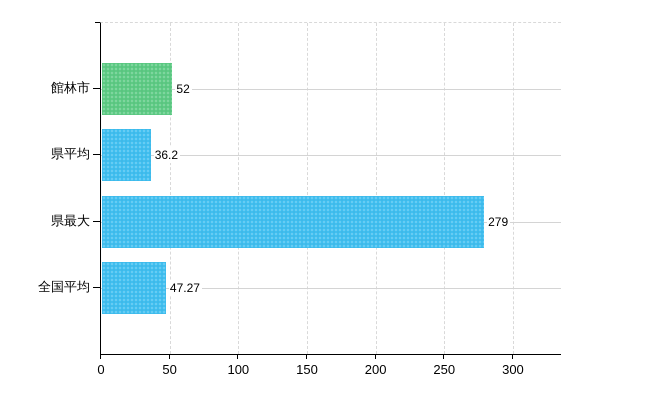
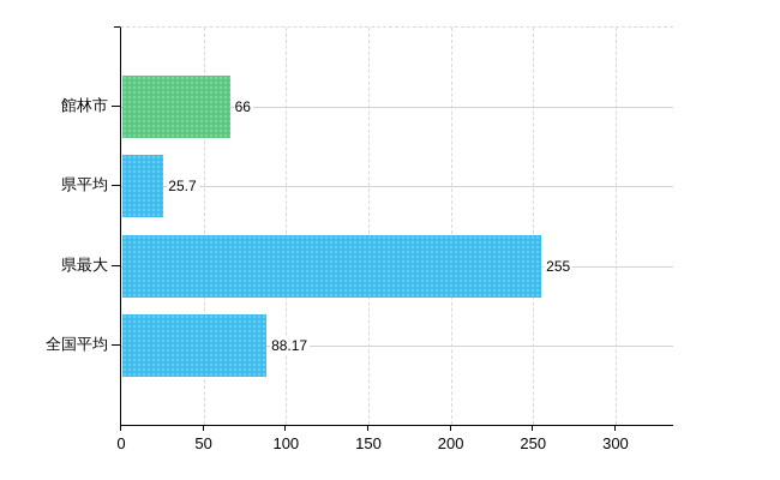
館林市: 52 -> 66
県平均: 36.2 -> 25.7
県最大: 279 -> 255
全国平均: 47.27 -> 88.17
